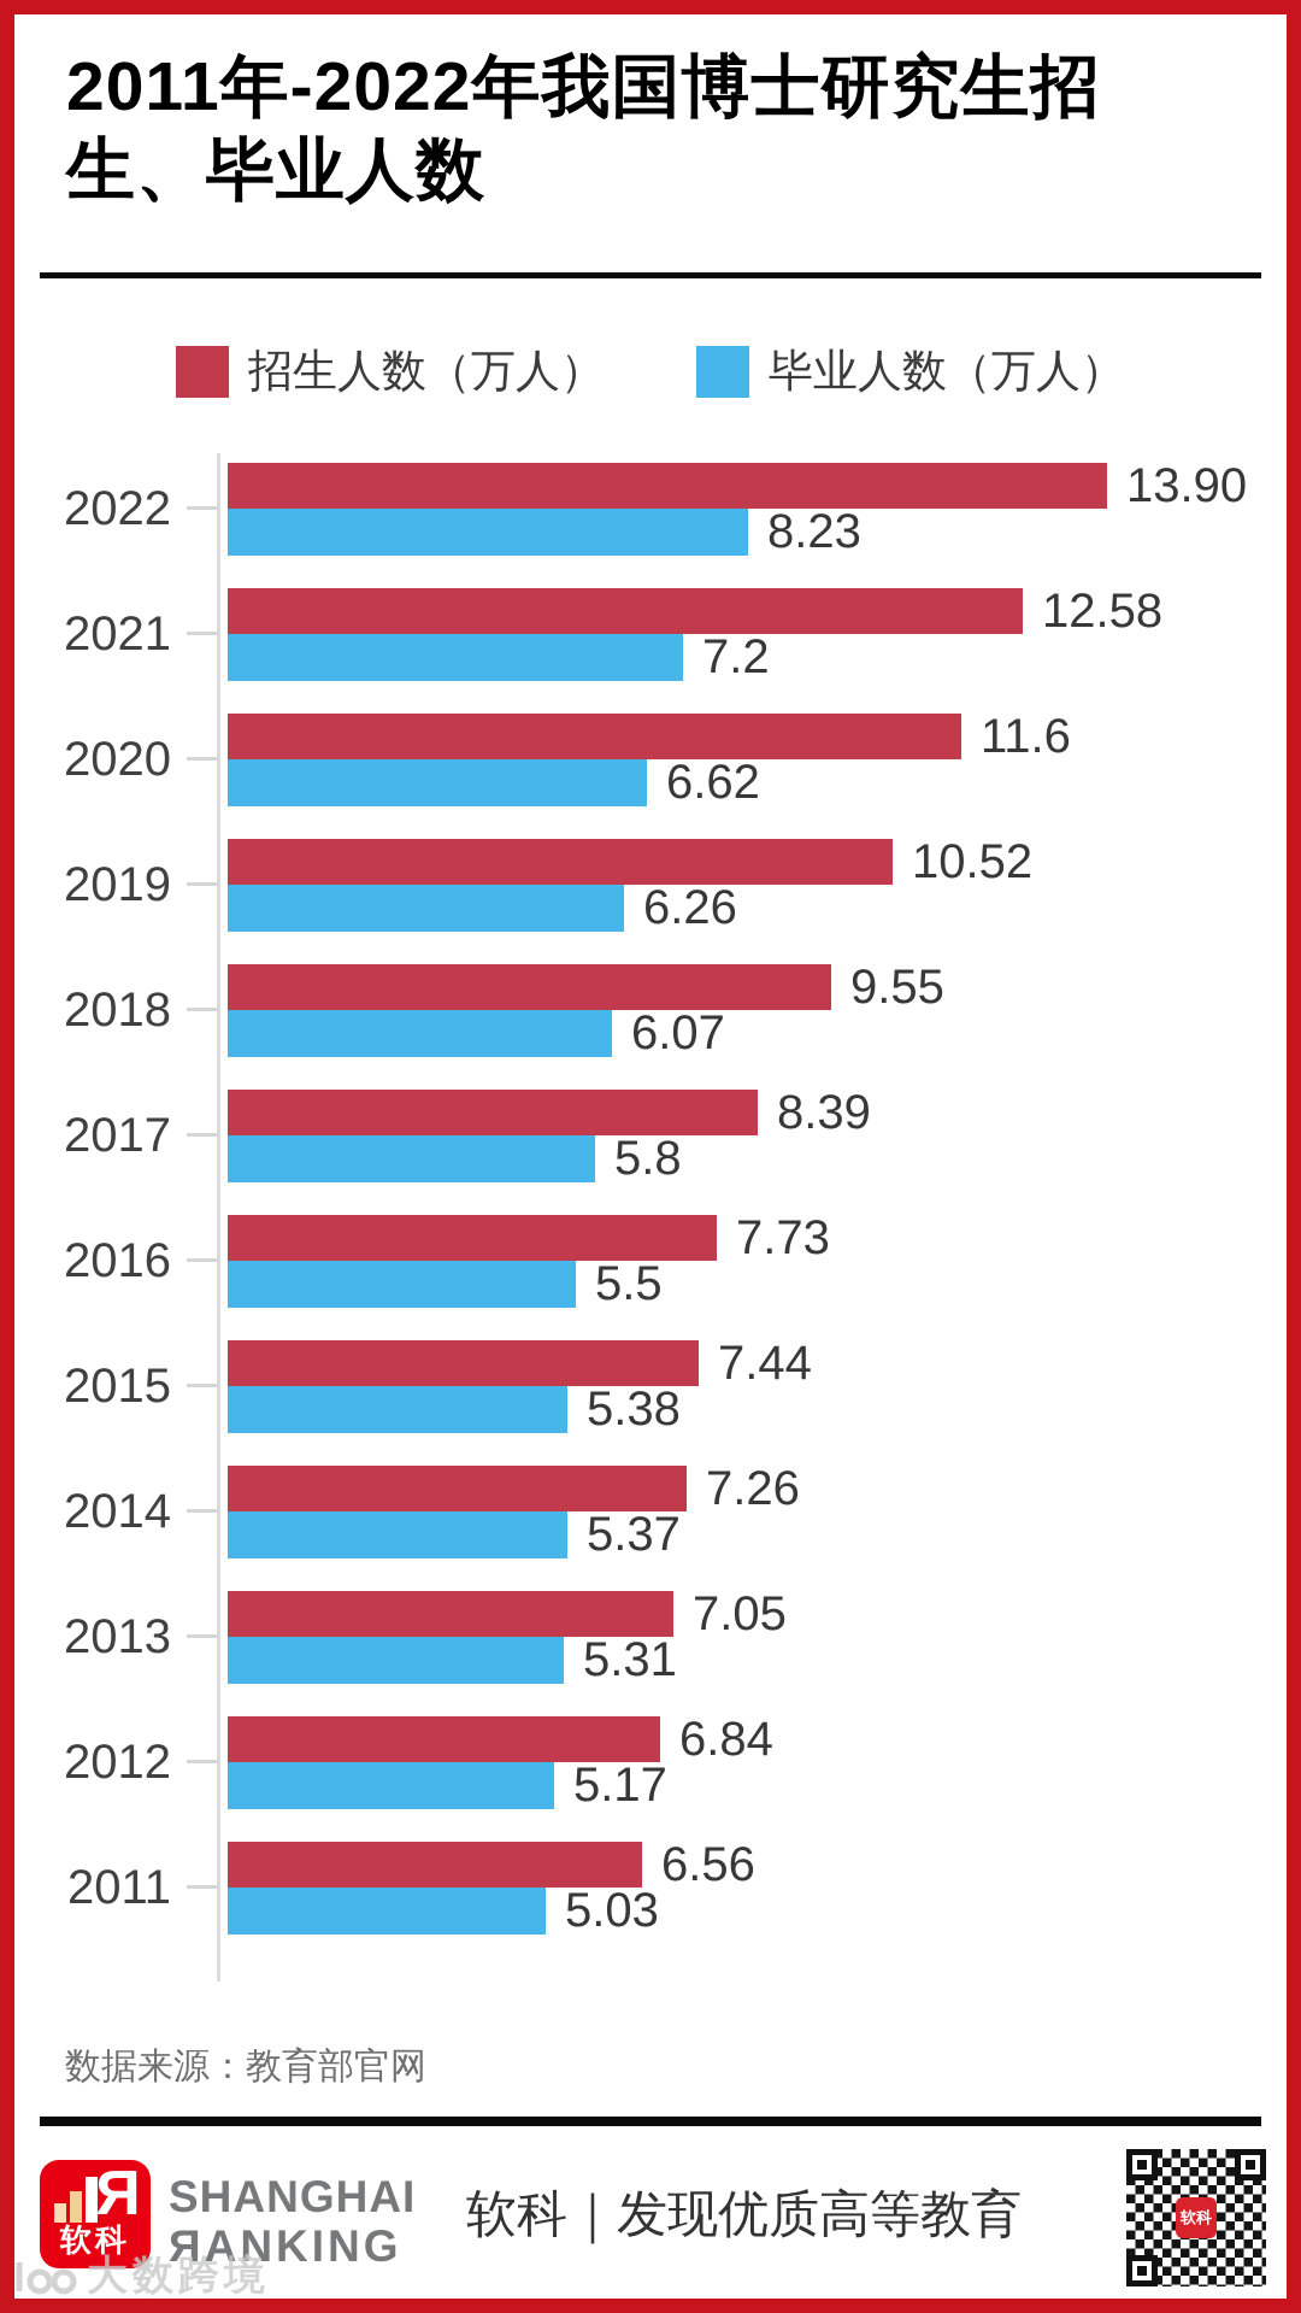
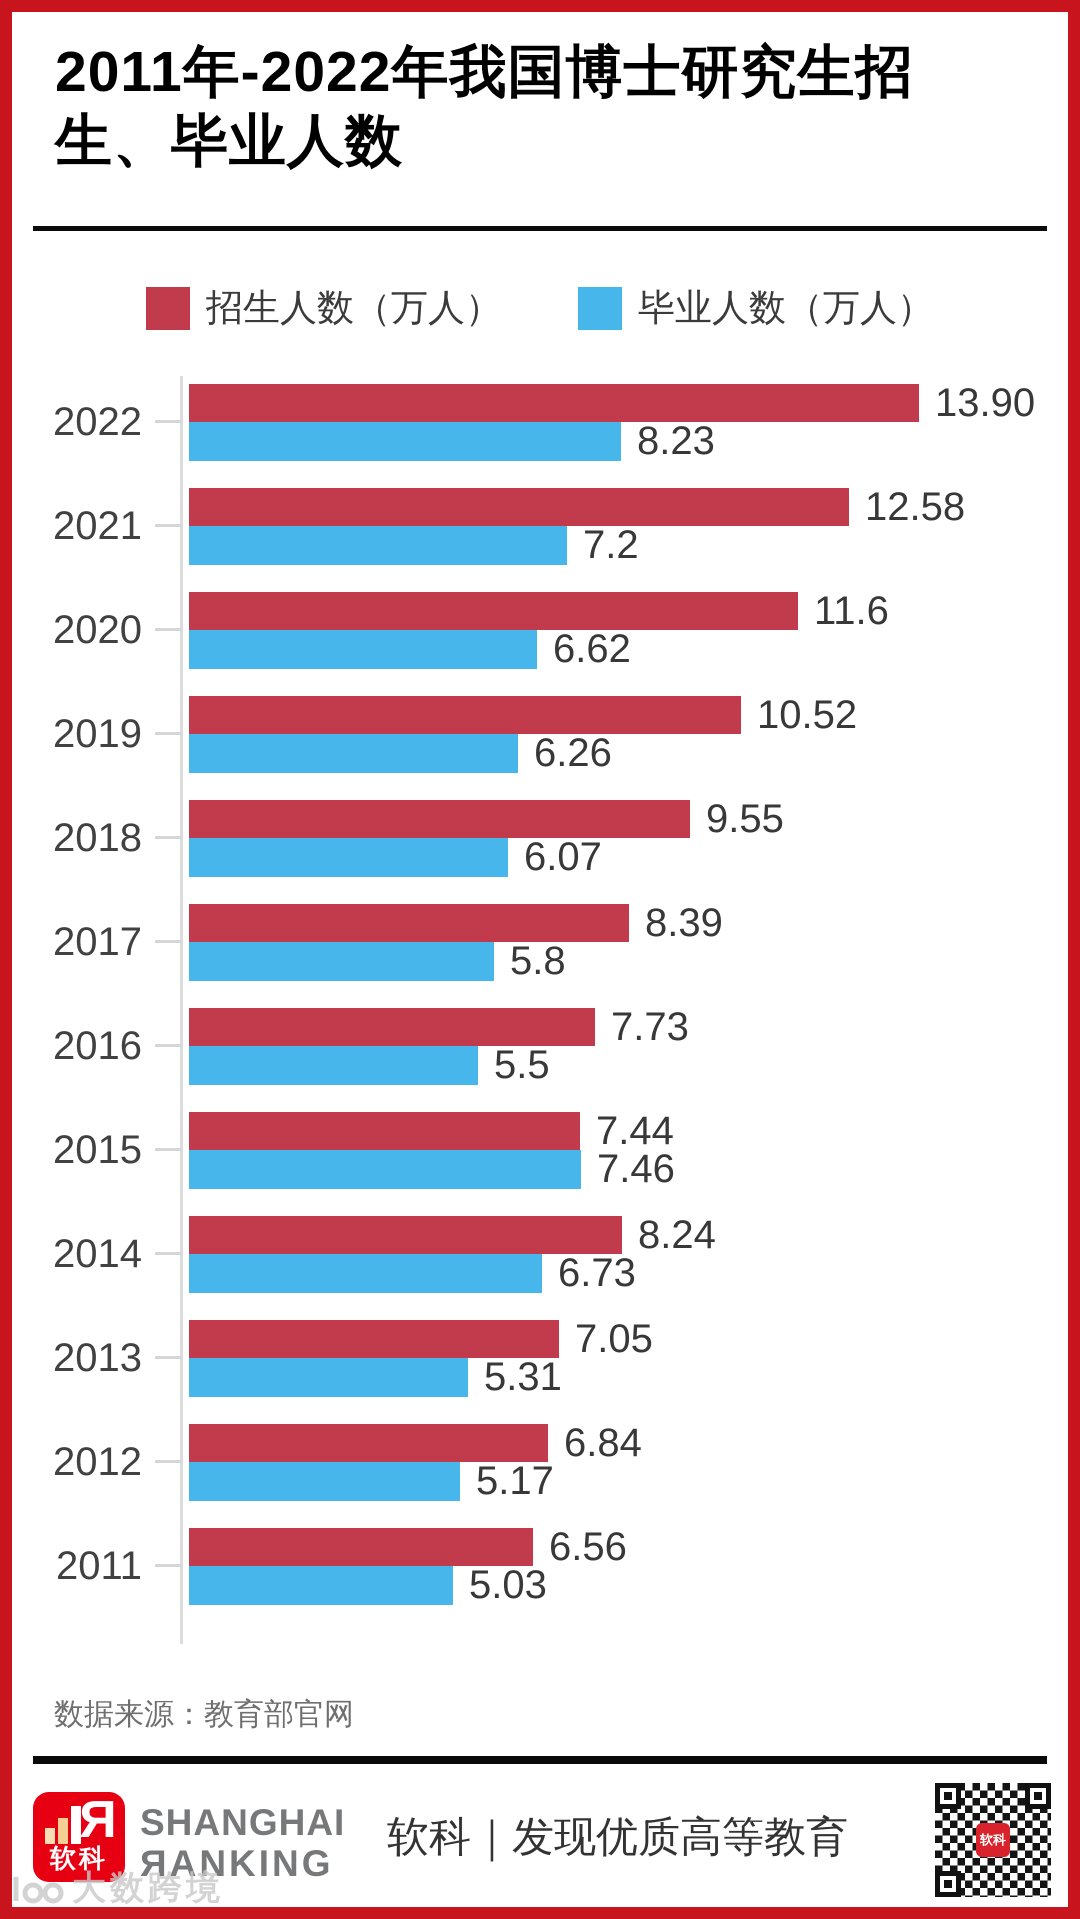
毕业人数（万人）/2015: 5.38 -> 7.46
招生人数（万人）/2014: 7.26 -> 8.24
毕业人数（万人）/2014: 5.37 -> 6.73
